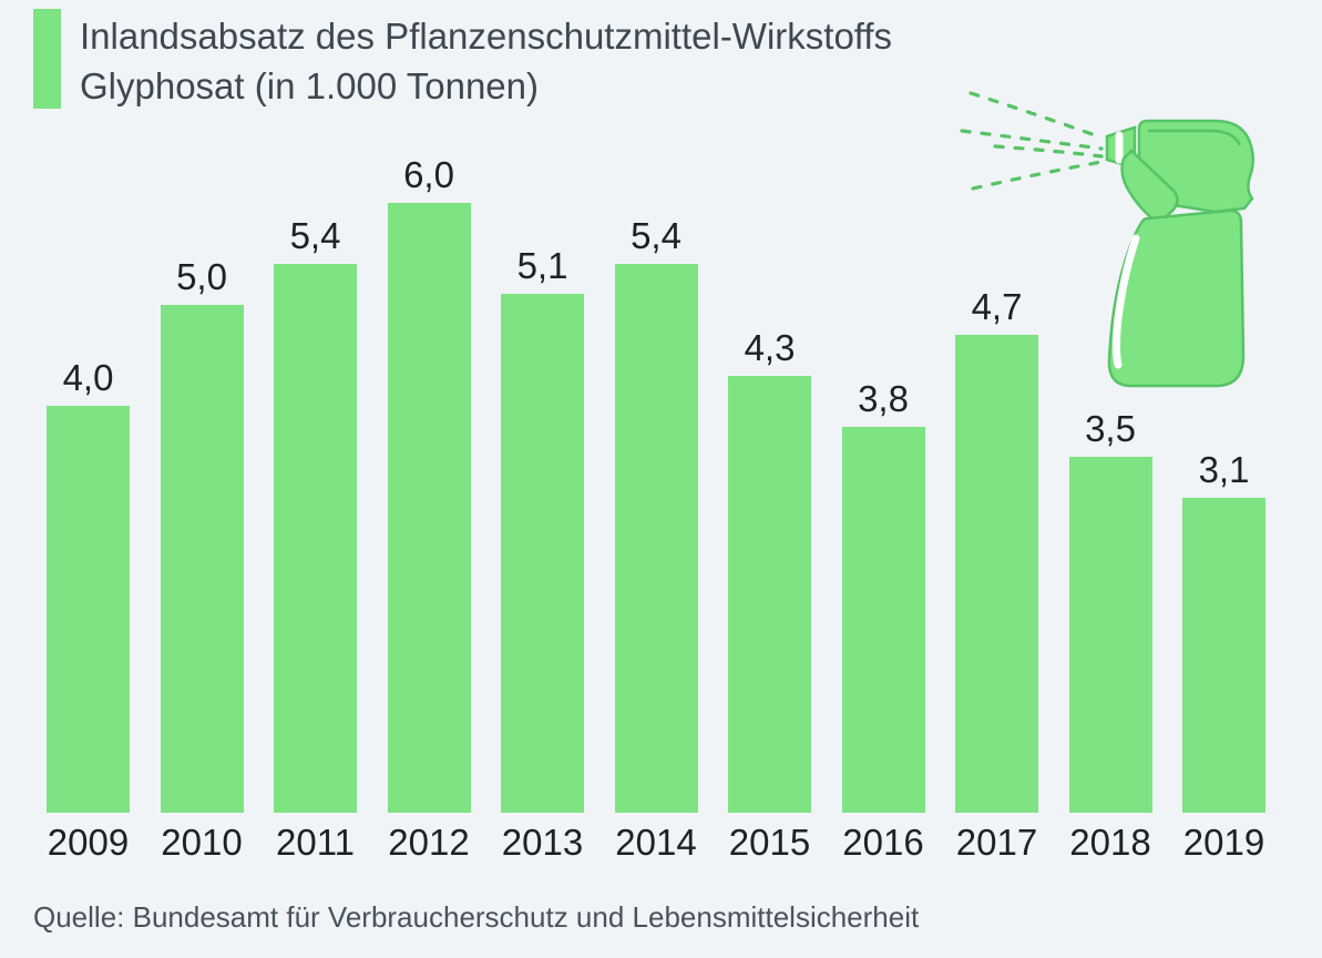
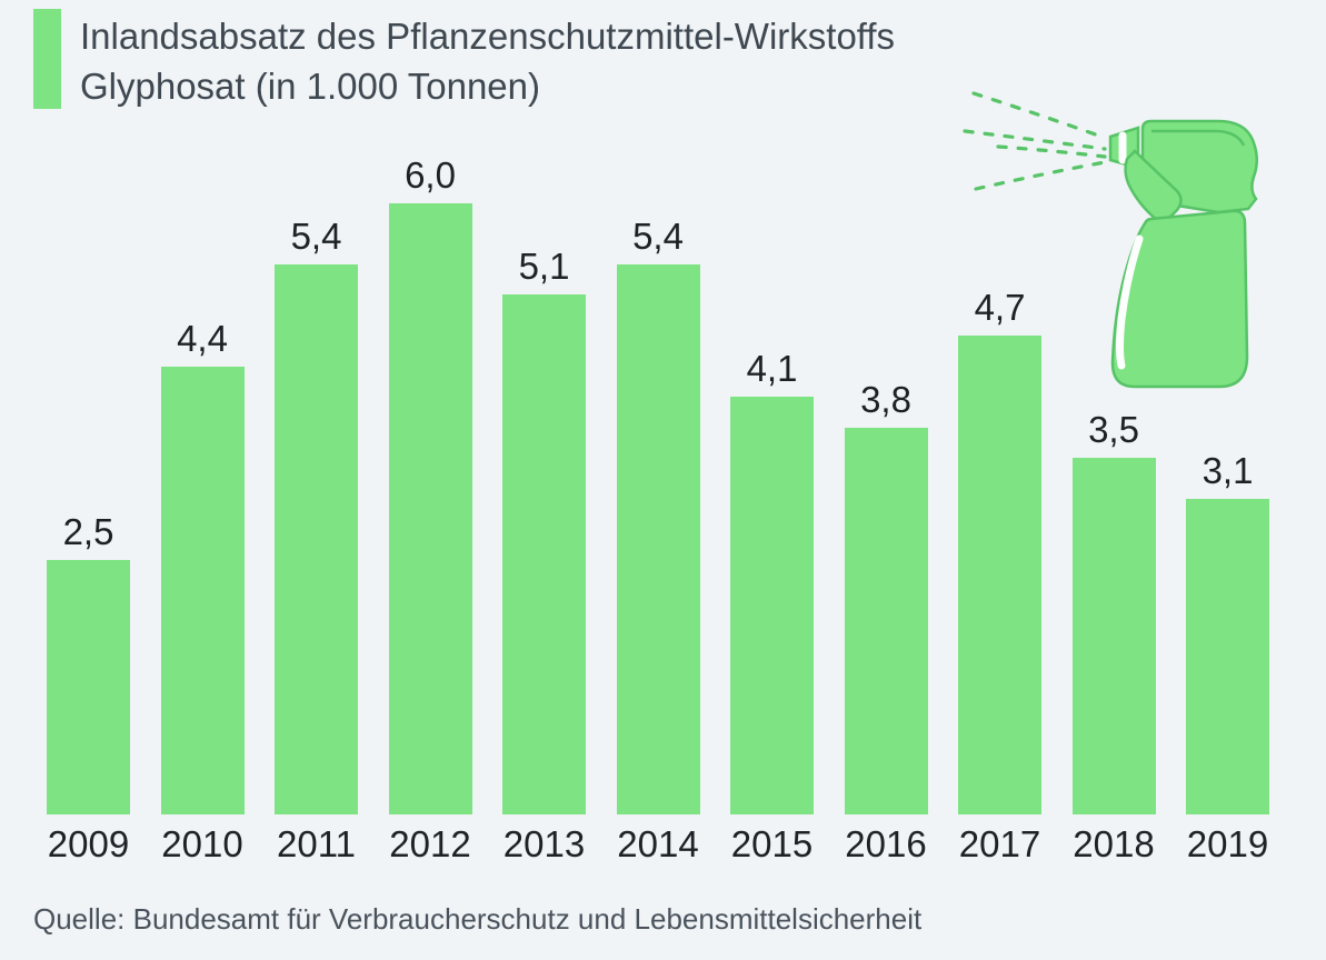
2009: 4,0 -> 2,5
2010: 5,0 -> 4,4
2015: 4,3 -> 4,1
